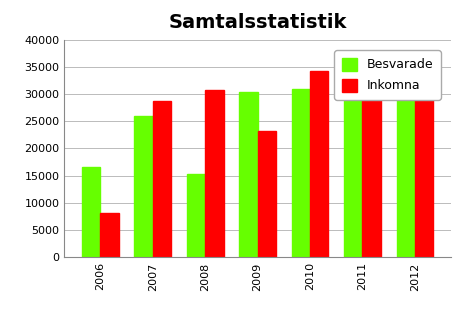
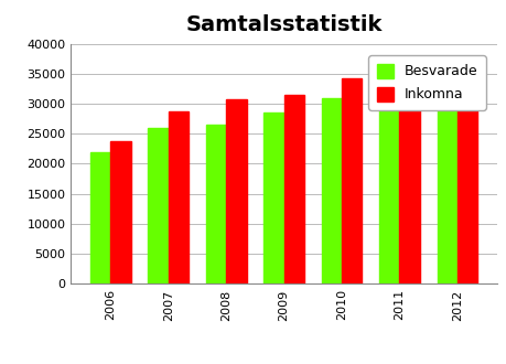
Besvarade/2006: 16600 -> 22000
Inkomna/2006: 8200 -> 23700
Besvarade/2008: 15400 -> 26500
Besvarade/2009: 30400 -> 28500
Inkomna/2009: 23200 -> 31500
